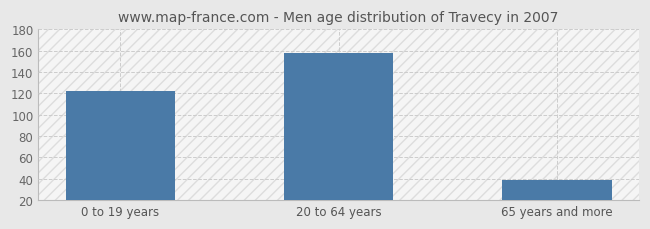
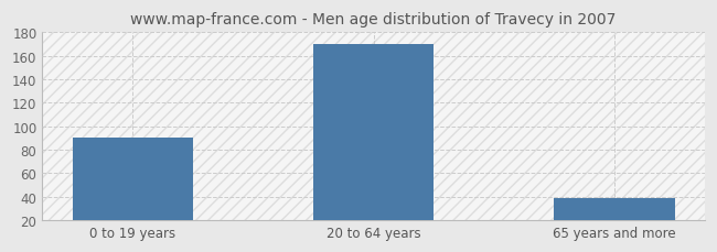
0 to 19 years: 122 -> 90
20 to 64 years: 158 -> 170
